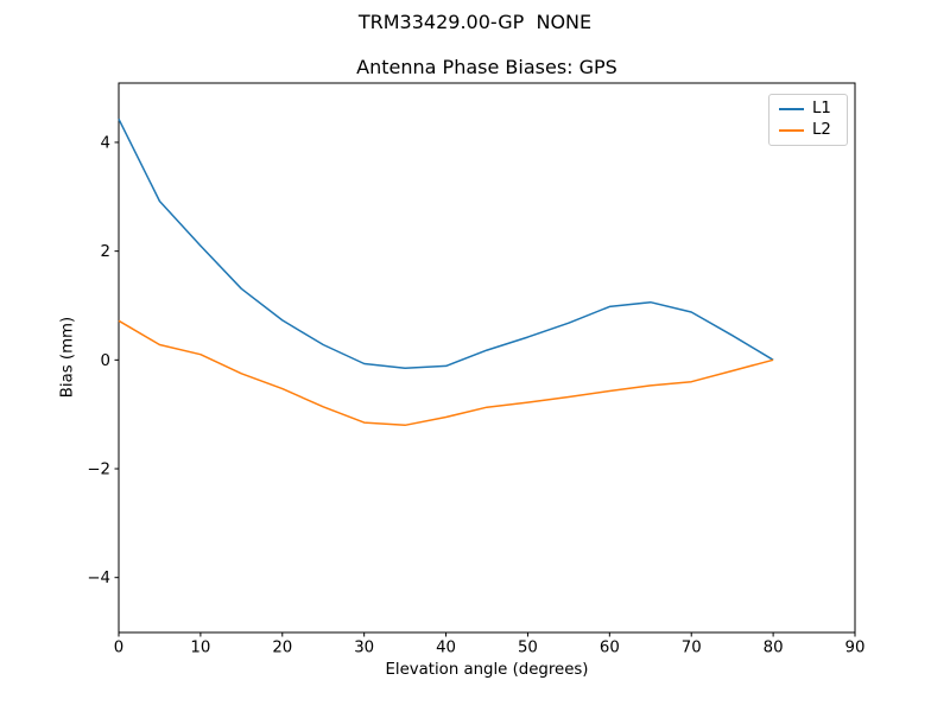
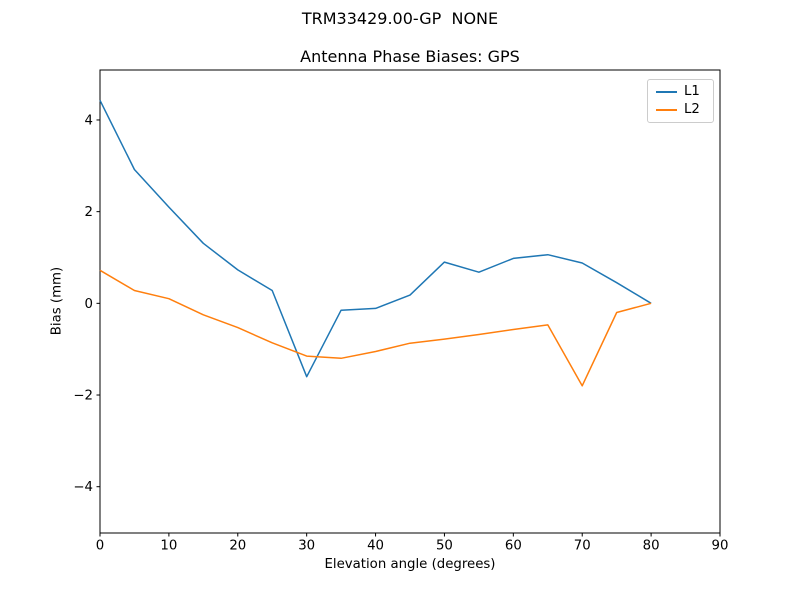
L1/30: -0.1 -> -1.6
L1/50: 0.4 -> 0.9
L2/70: -0.4 -> -1.8
